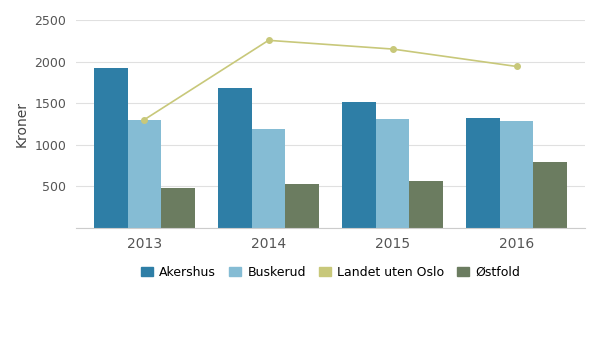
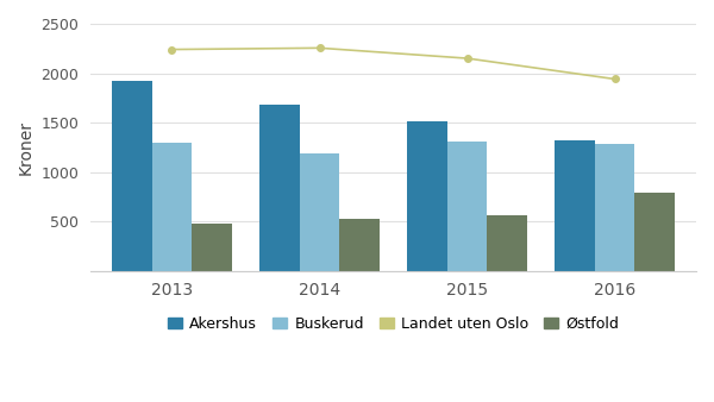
Landet uten Oslo/2013: 1300 -> 2240
